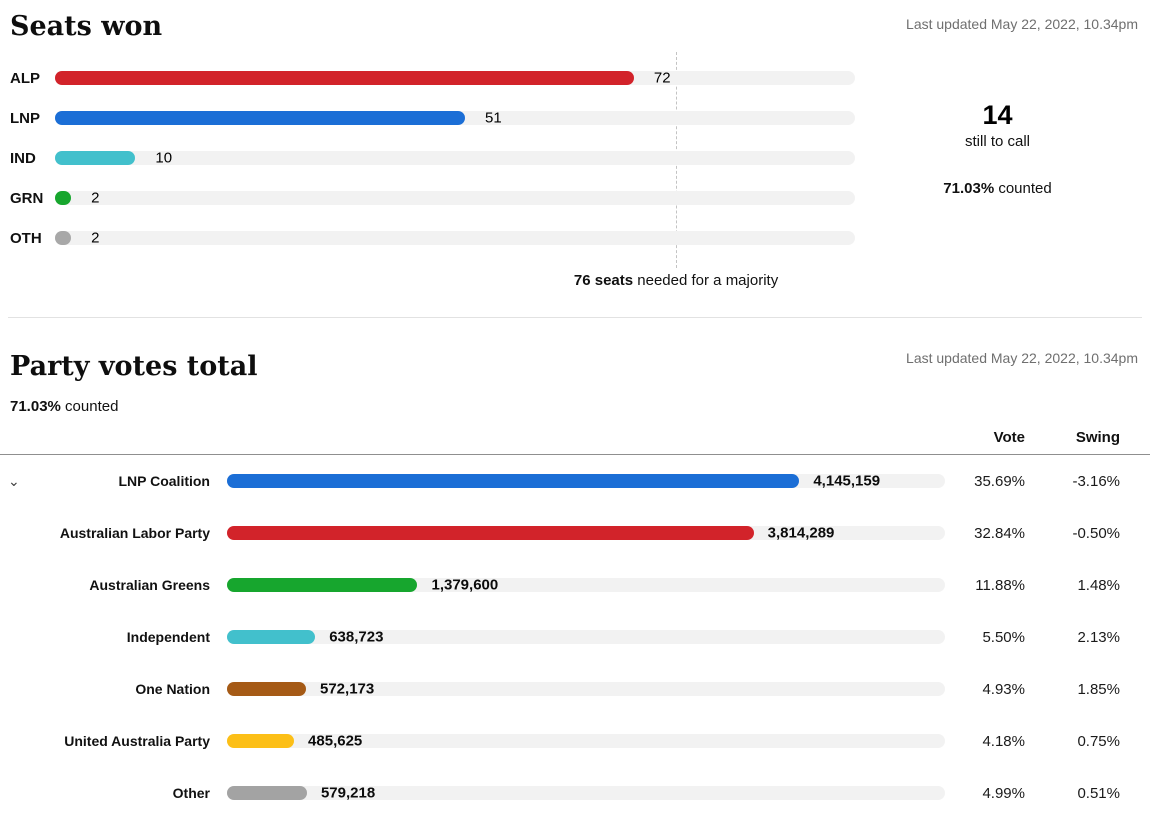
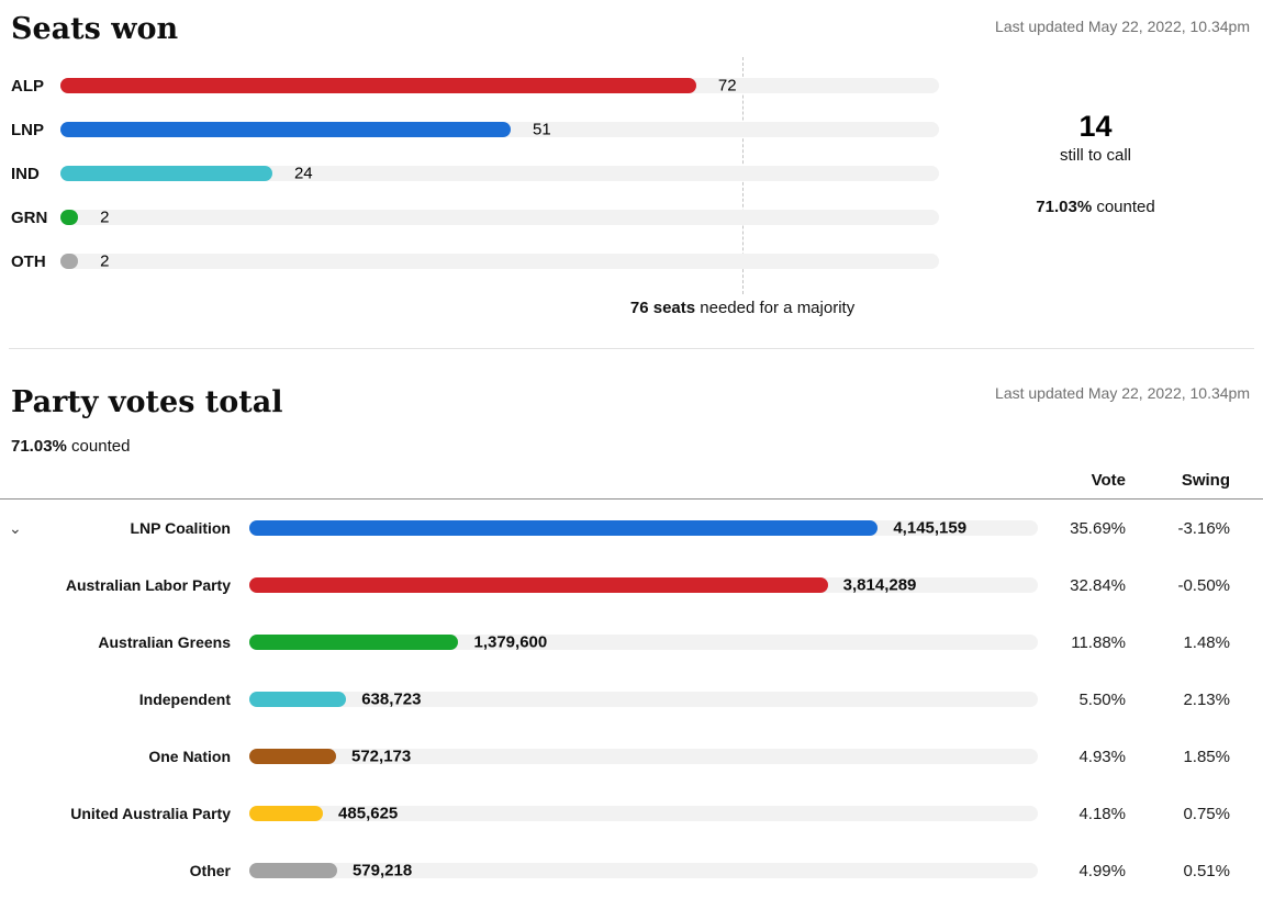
Seats won/IND: 10 -> 24
